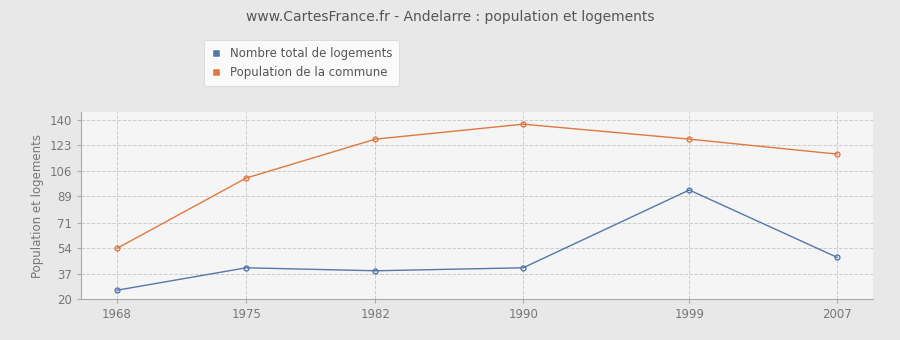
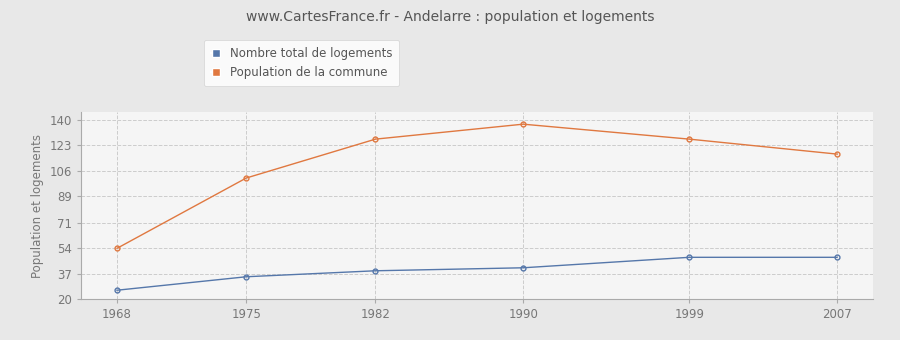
Nombre total de logements/1975: 41 -> 35
Nombre total de logements/1999: 93 -> 48
